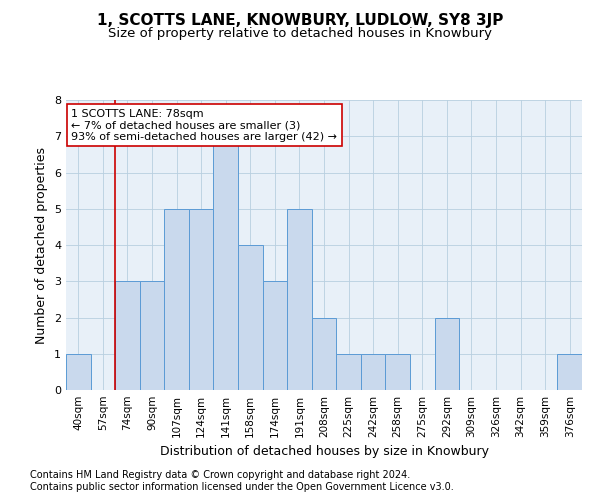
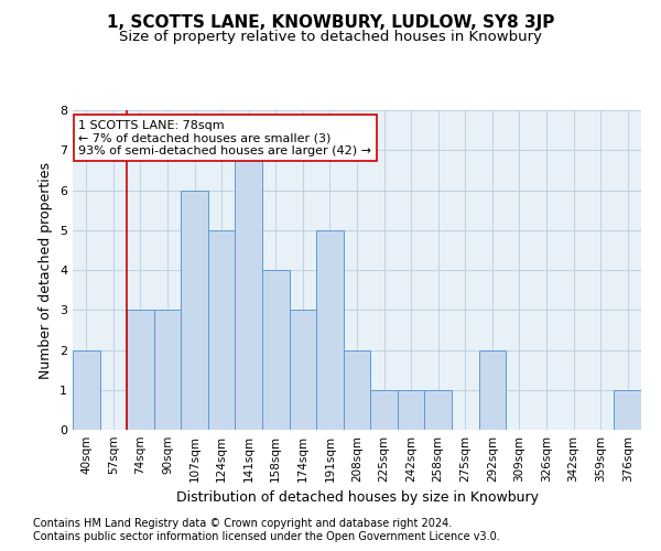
40sqm: 1 -> 2
107sqm: 5 -> 6
